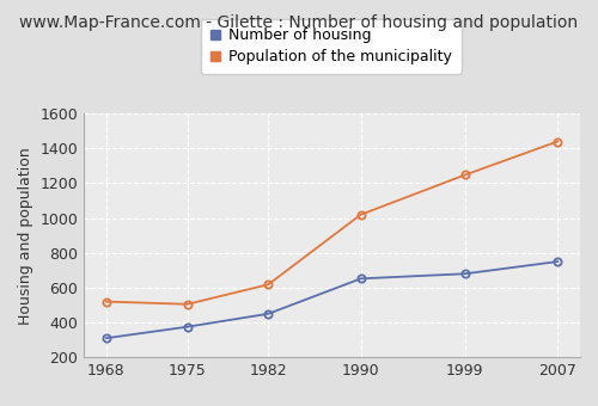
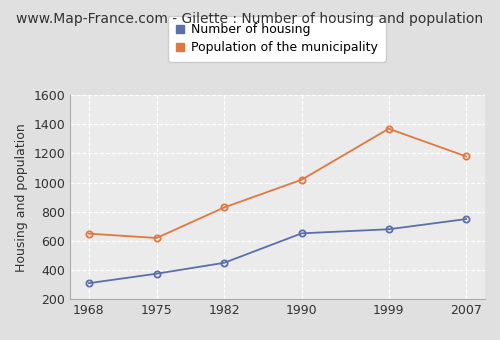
Population of the municipality/1968: 520 -> 650
Population of the municipality/1975: 500 -> 620
Population of the municipality/1982: 620 -> 830
Population of the municipality/1999: 1250 -> 1370
Population of the municipality/2007: 1440 -> 1180
